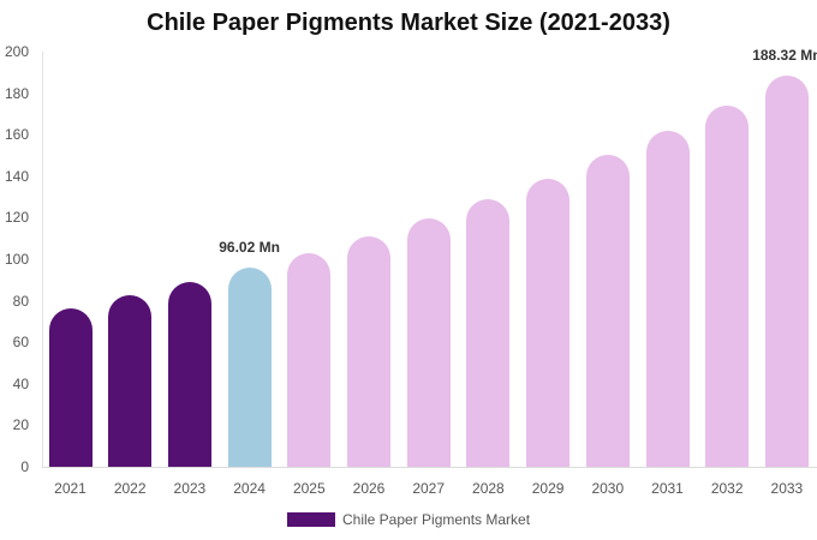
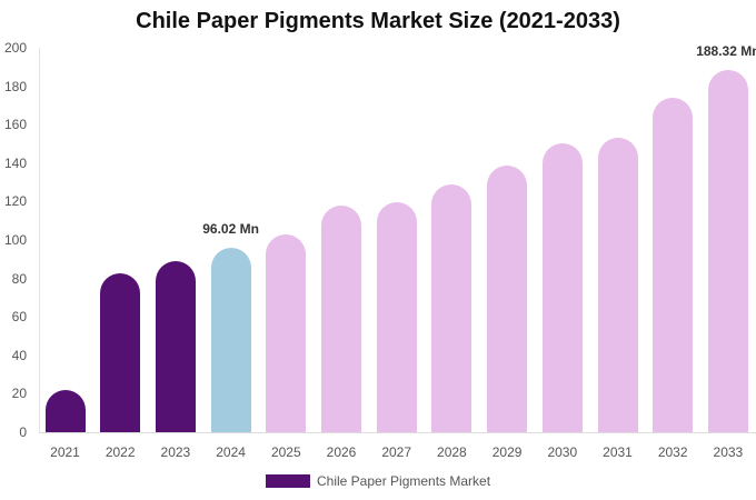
2021: 76 -> 22
2026: 111 -> 118
2031: 162 -> 153
